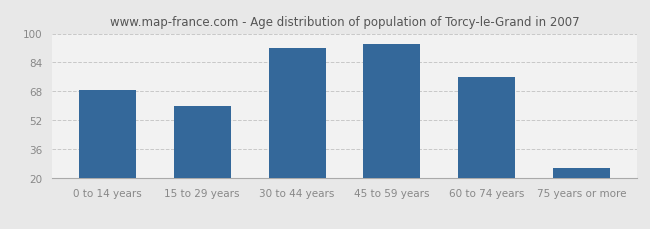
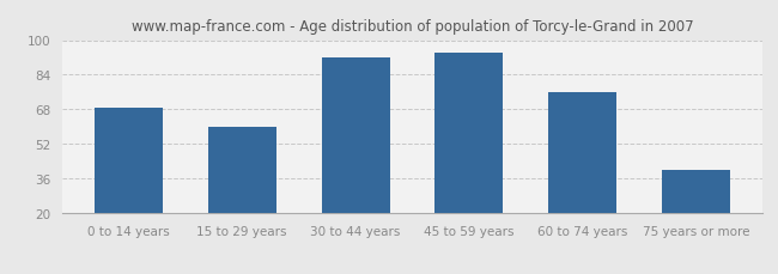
75 years or more: 26 -> 40
